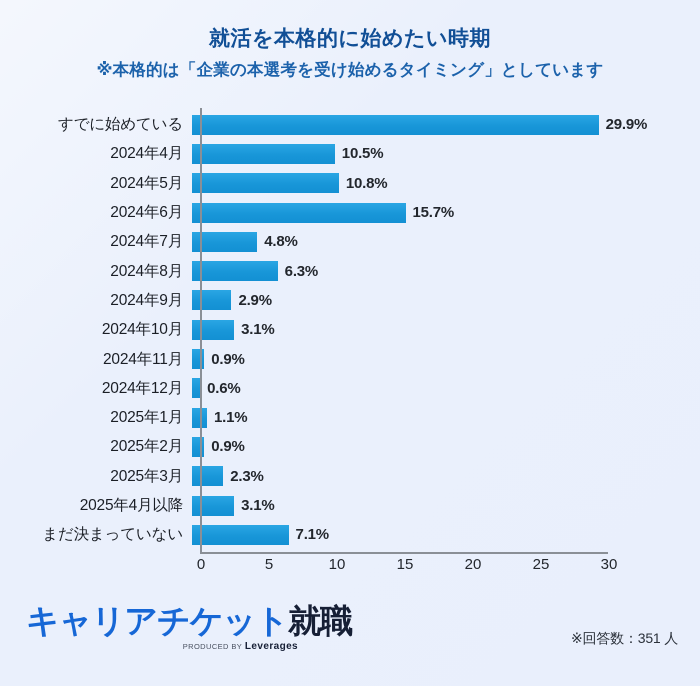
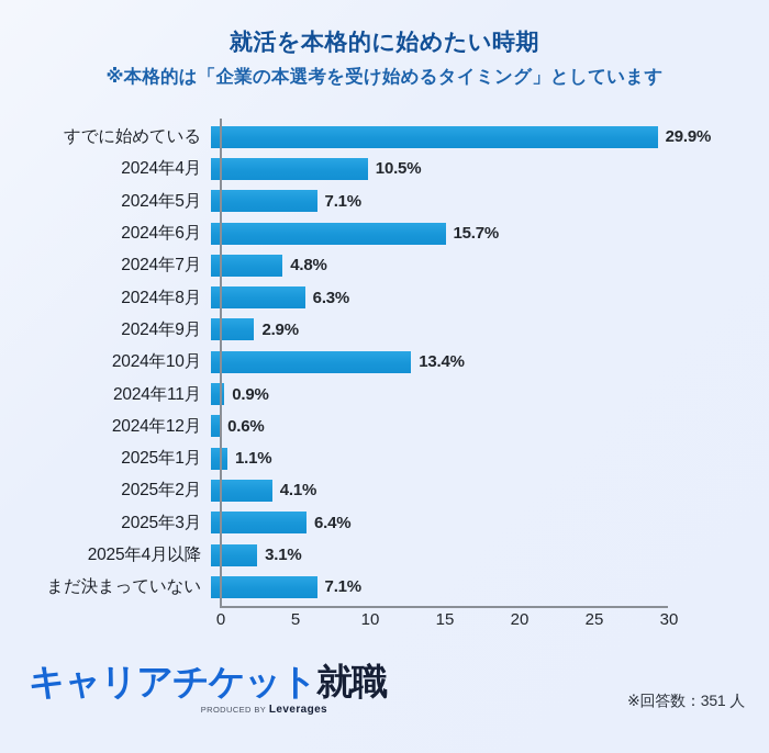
2024年5月: 10.8% -> 7.1%
2024年10月: 3.1% -> 13.4%
2025年2月: 0.9% -> 4.1%
2025年3月: 2.3% -> 6.4%
